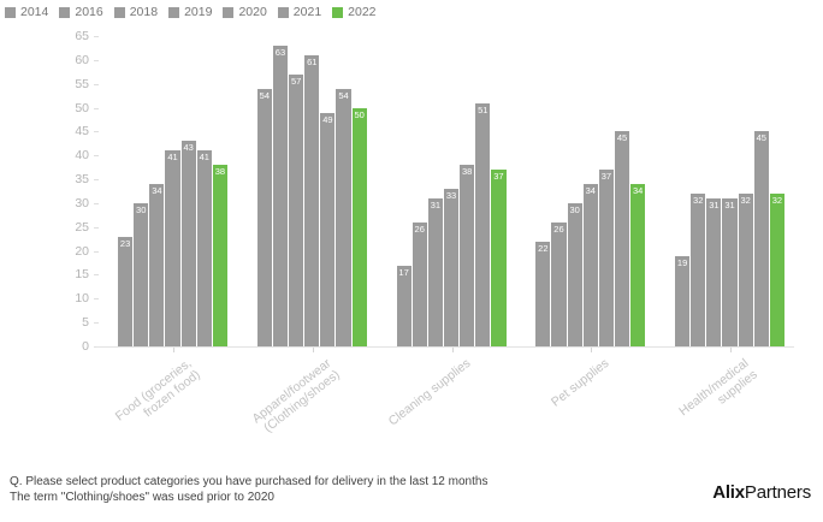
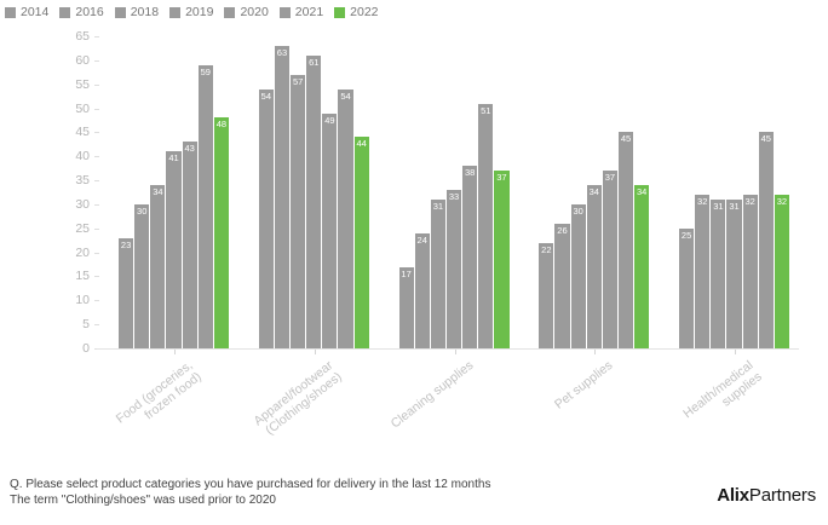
2021/Food (groceries, frozen food): 41 -> 59
2022/Food (groceries, frozen food): 38 -> 48
2022/Apparel/footwear (Clothing/shoes): 50 -> 44
2016/Cleaning supplies: 26 -> 24
2014/Health/medical supplies: 19 -> 25
